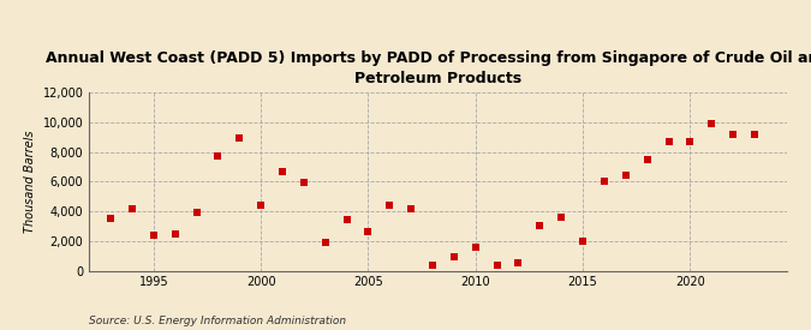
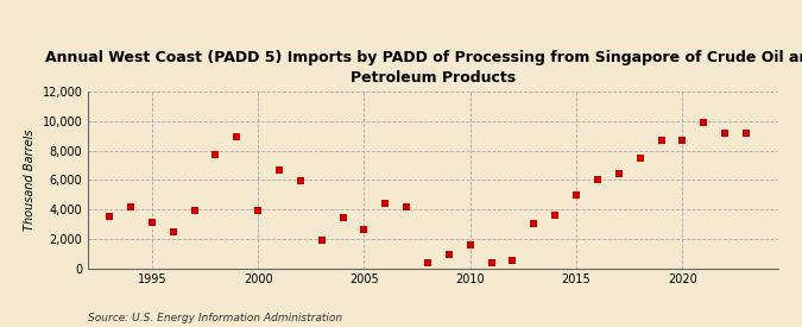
1995: 2,400 -> 3,100
2000: 4,400 -> 3,900
2015: 2,000 -> 5,000
